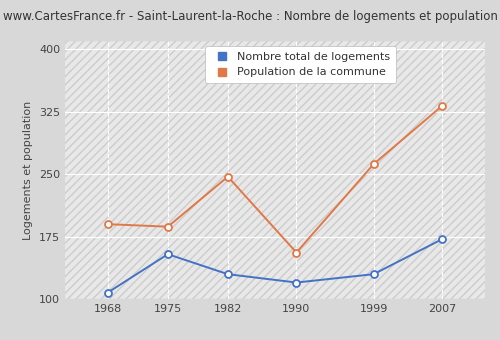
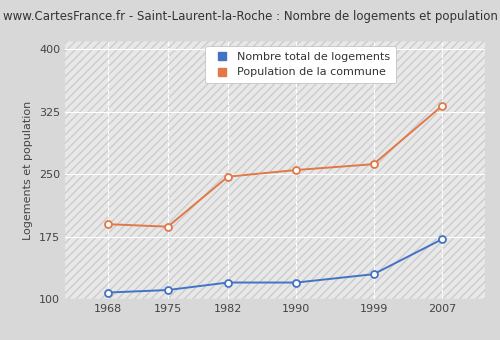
Nombre total de logements/1975: 154 -> 111
Nombre total de logements/1982: 130 -> 120
Population de la commune/1990: 156 -> 255
